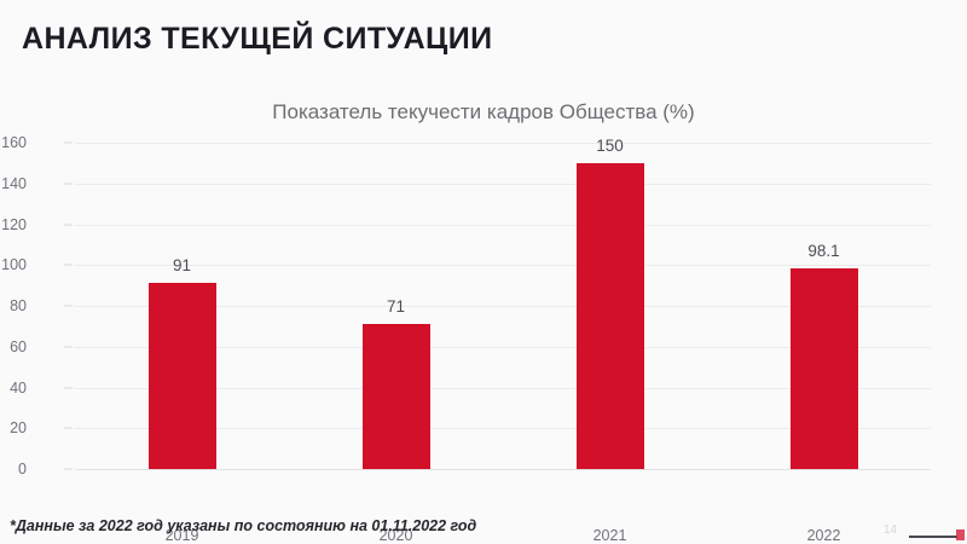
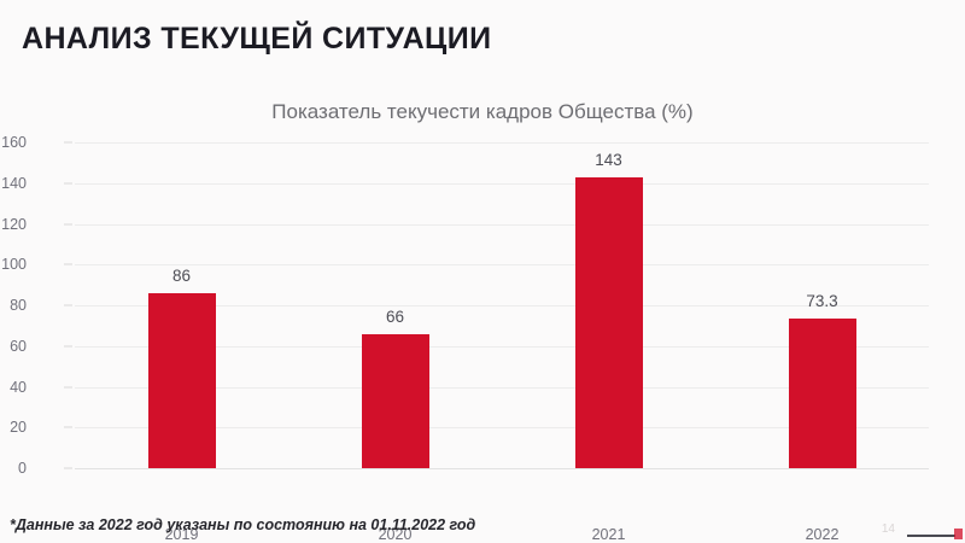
2019: 91 -> 86
2020: 71 -> 66
2021: 150 -> 143
2022: 98.1 -> 73.3
